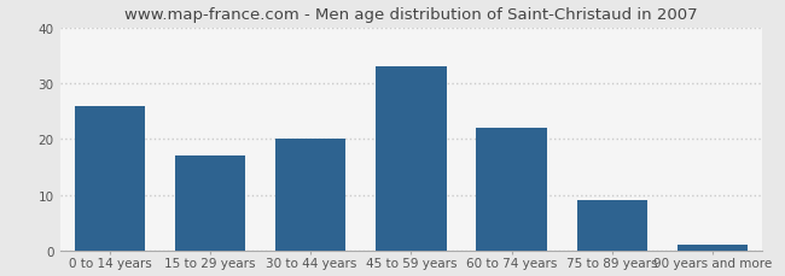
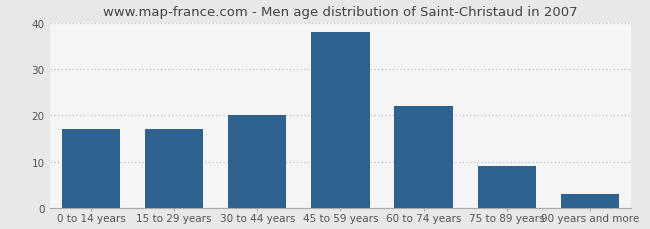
0 to 14 years: 26 -> 17
45 to 59 years: 33 -> 38
90 years and more: 1 -> 3
